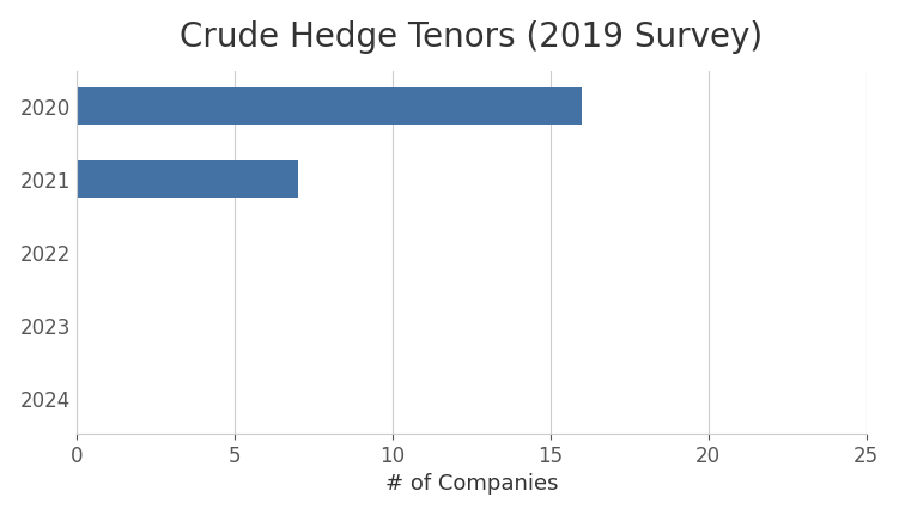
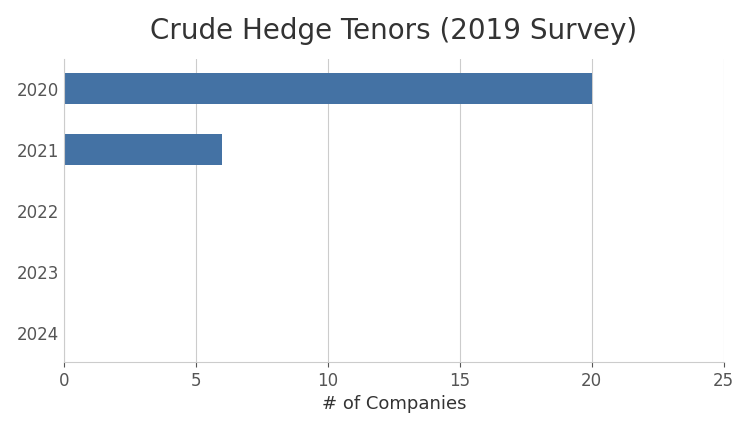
2020: 16 -> 20
2021: 7 -> 6
